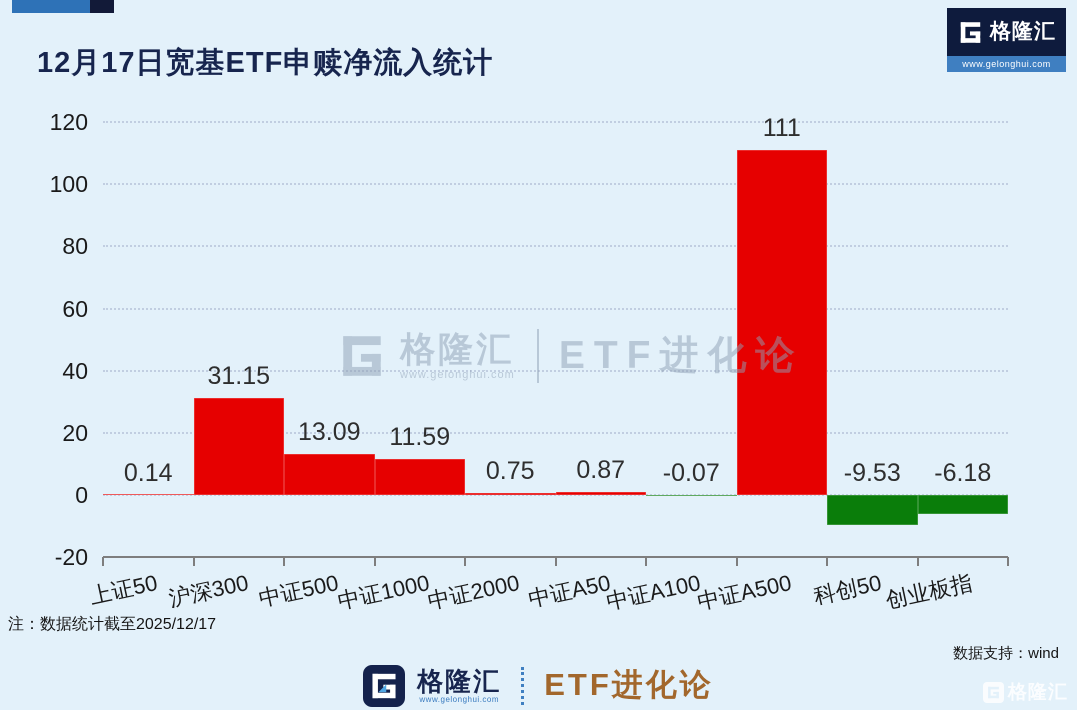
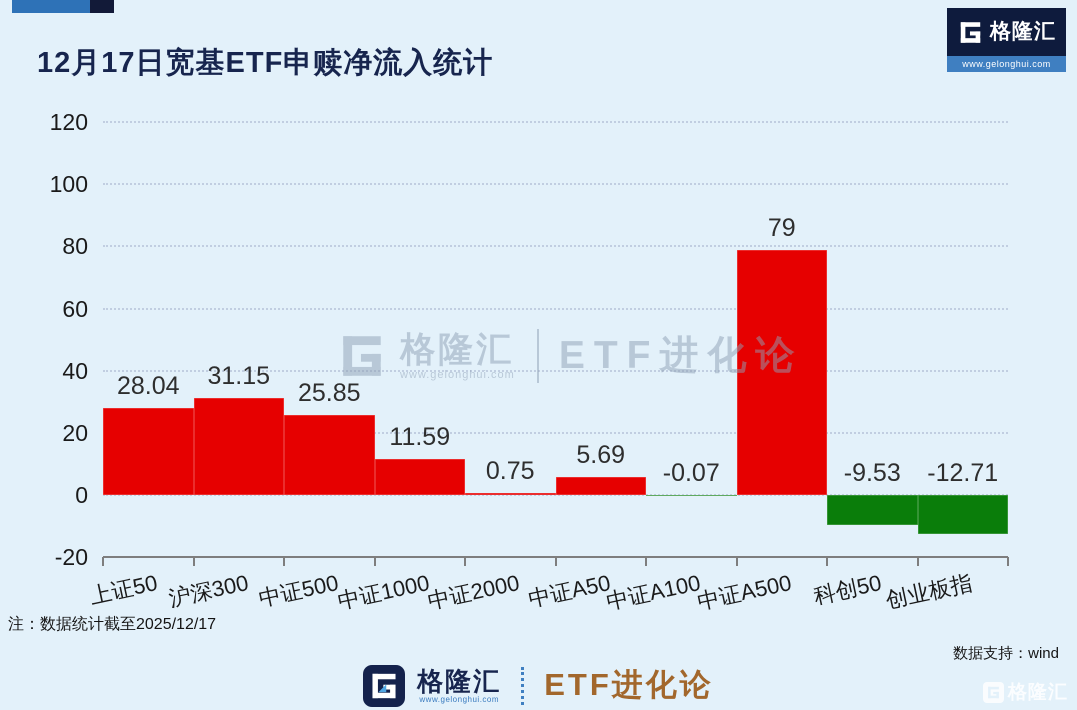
上证50: 0.14 -> 28.04
中证500: 13.09 -> 25.85
中证A50: 0.87 -> 5.69
中证A500: 111 -> 79
创业板指: -6.18 -> -12.71
